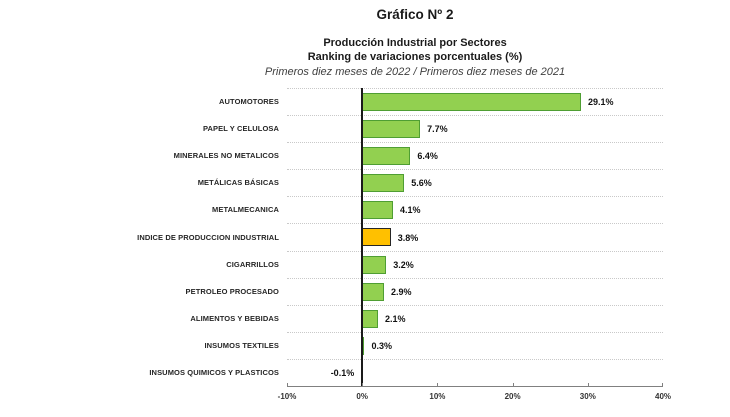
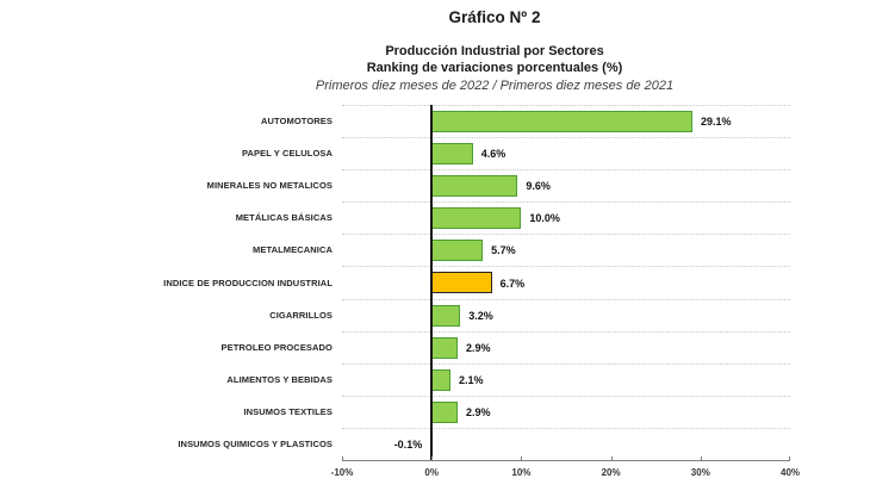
PAPEL Y CELULOSA: 7.7% -> 4.6%
MINERALES NO METALICOS: 6.4% -> 9.6%
METÁLICAS BÁSICAS: 5.6% -> 10.0%
METALMECANICA: 4.1% -> 5.7%
INDICE DE PRODUCCION INDUSTRIAL: 3.8% -> 6.7%
INSUMOS TEXTILES: 0.3% -> 2.9%
